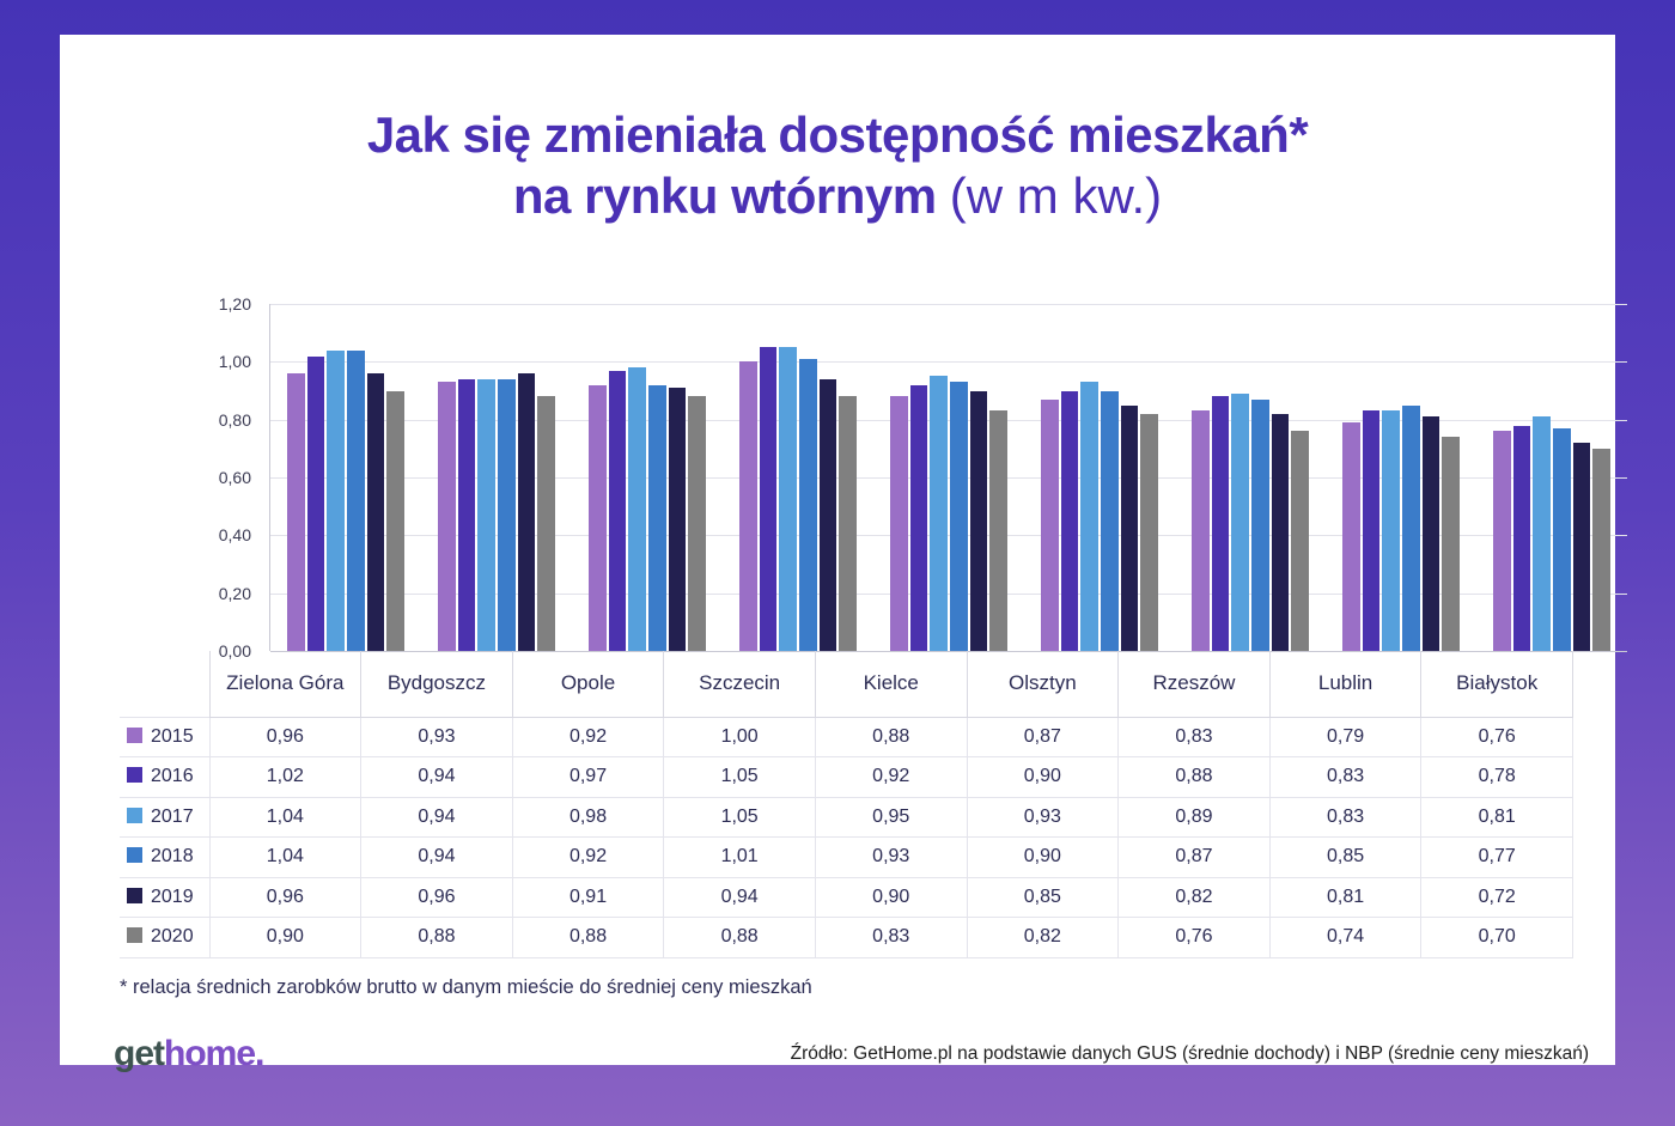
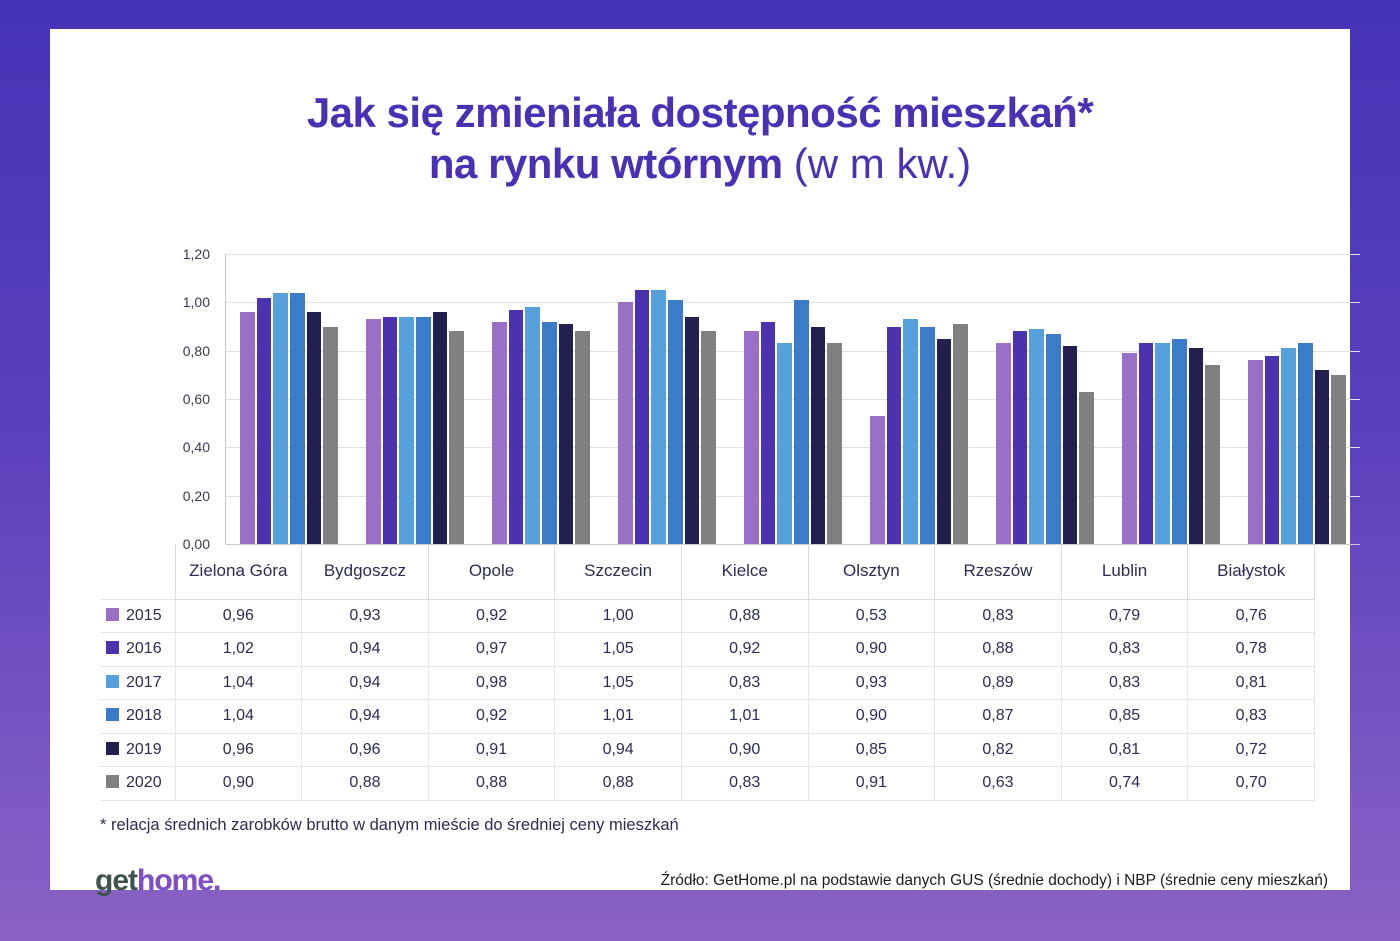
2017/Kielce: 0,95 -> 0,83
2018/Kielce: 0,93 -> 1,01
2015/Olsztyn: 0,87 -> 0,53
2020/Olsztyn: 0,82 -> 0,91
2020/Rzeszów: 0,76 -> 0,63
2018/Białystok: 0,77 -> 0,83
